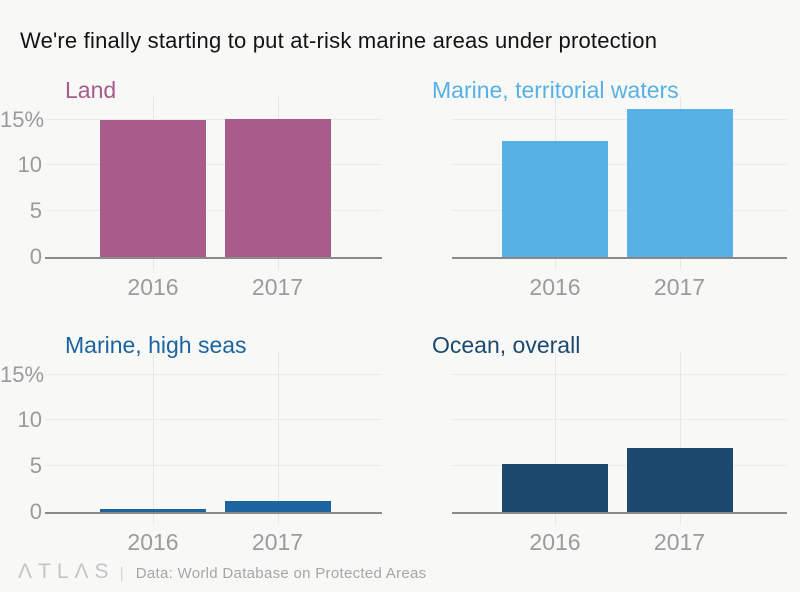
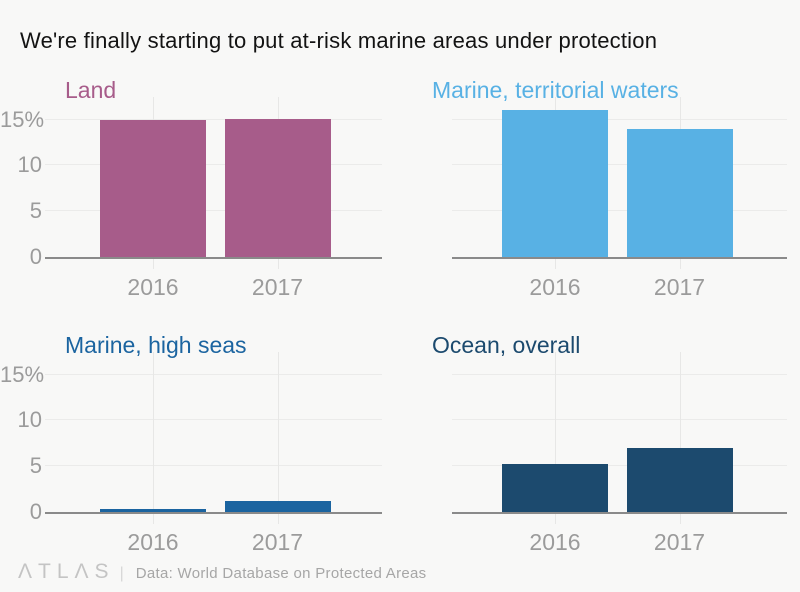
Marine, territorial waters/2016: 13 -> 16
Marine, territorial waters/2017: 16 -> 14
